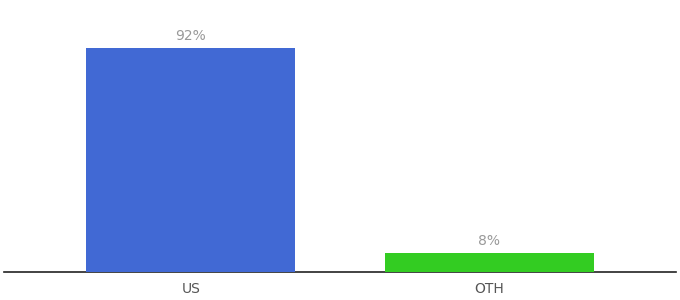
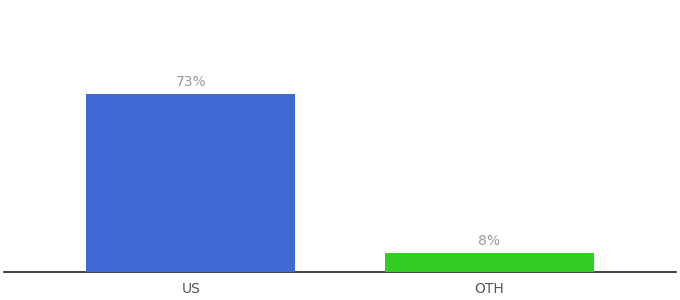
US: 92% -> 73%
